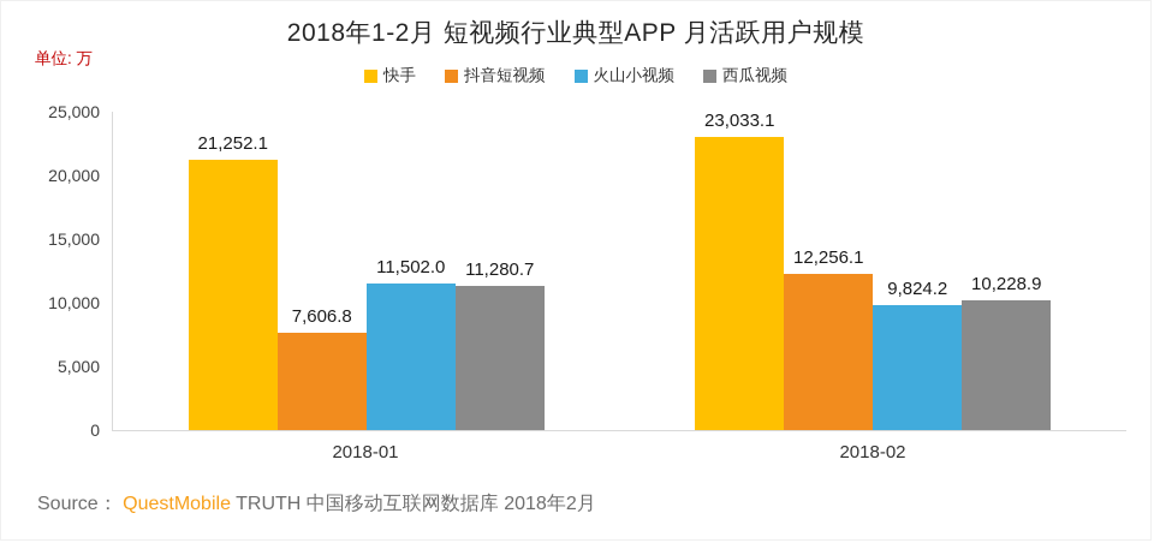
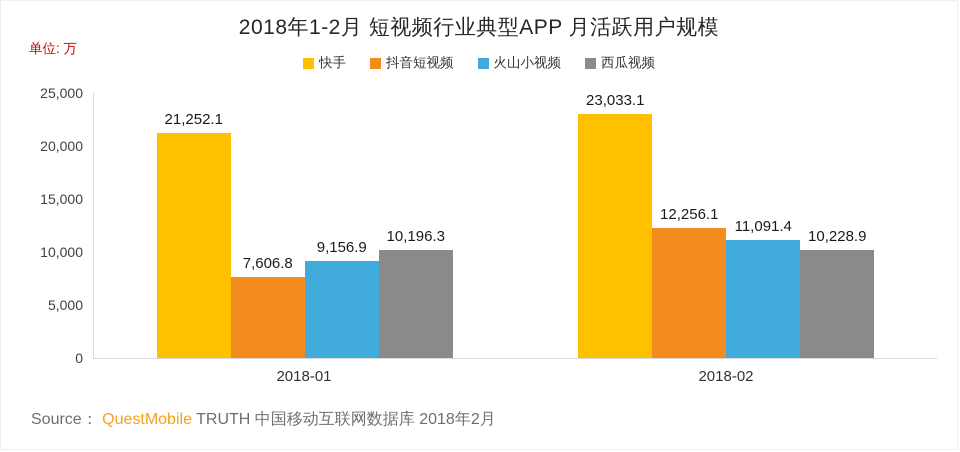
火山小视频/2018-01: 11,502.0 -> 9,156.9
西瓜视频/2018-01: 11,280.7 -> 10,196.3
火山小视频/2018-02: 9,824.2 -> 11,091.4
